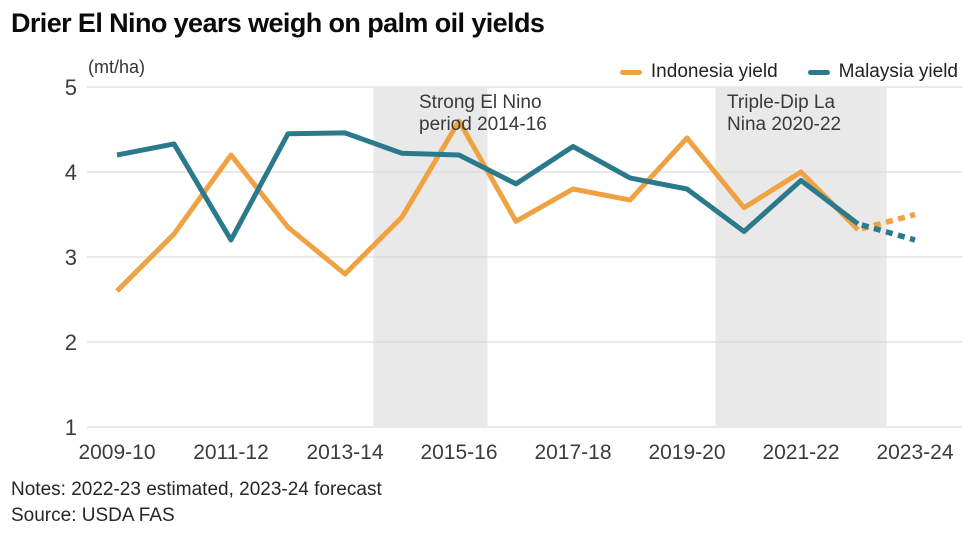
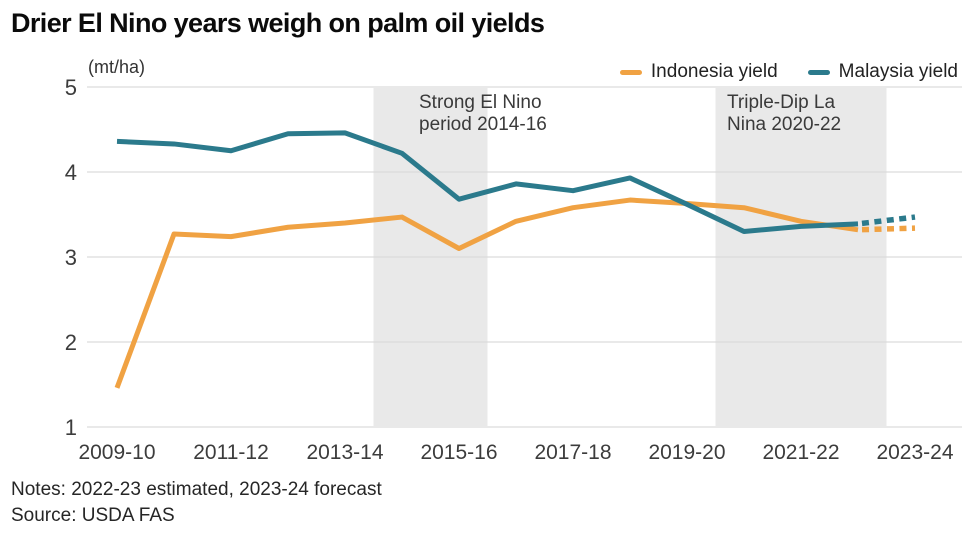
Indonesia yield/2009-10: 2.6 -> 1.5
Malaysia yield/2009-10: 4.2 -> 4.4
Indonesia yield/2011-12: 4.2 -> 3.2
Malaysia yield/2011-12: 3.2 -> 4.2
Indonesia yield/2013-14: 2.8 -> 3.4
Indonesia yield/2015-16: 4.6 -> 3.1
Malaysia yield/2015-16: 4.2 -> 3.7
Indonesia yield/2017-18: 3.8 -> 3.6
Malaysia yield/2017-18: 4.3 -> 3.8
Indonesia yield/2019-20: 4.4 -> 3.6
Malaysia yield/2019-20: 3.8 -> 3.6
Indonesia yield/2021-22: 4.0 -> 3.4
Malaysia yield/2021-22: 3.9 -> 3.4
Indonesia yield/2023-24: 3.5 -> 3.3
Malaysia yield/2023-24: 3.2 -> 3.5
